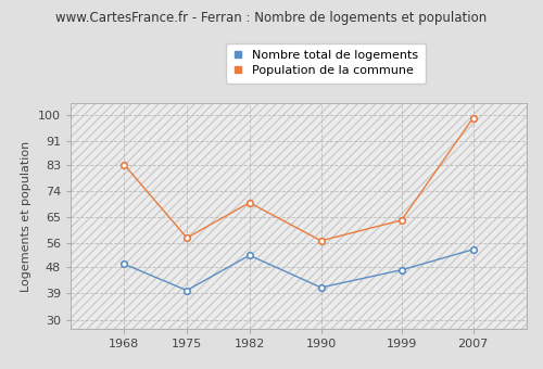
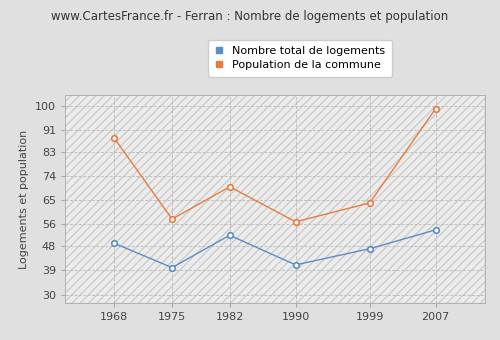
Population de la commune/1968: 83 -> 88
